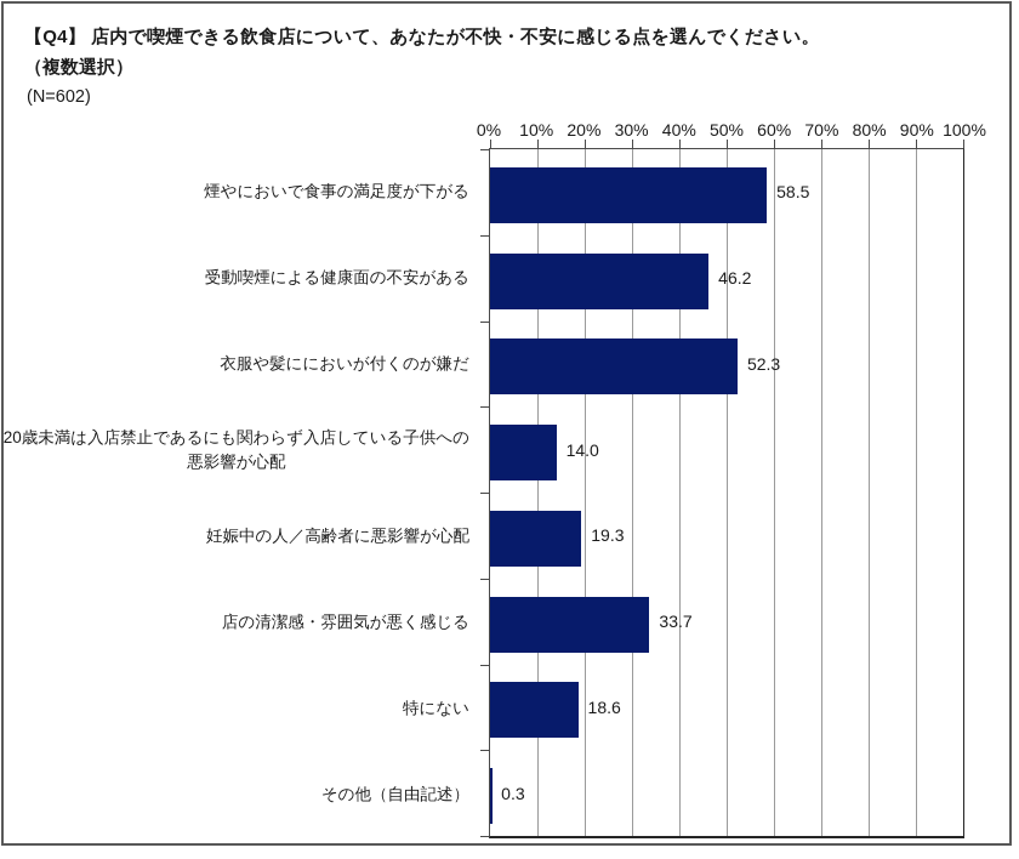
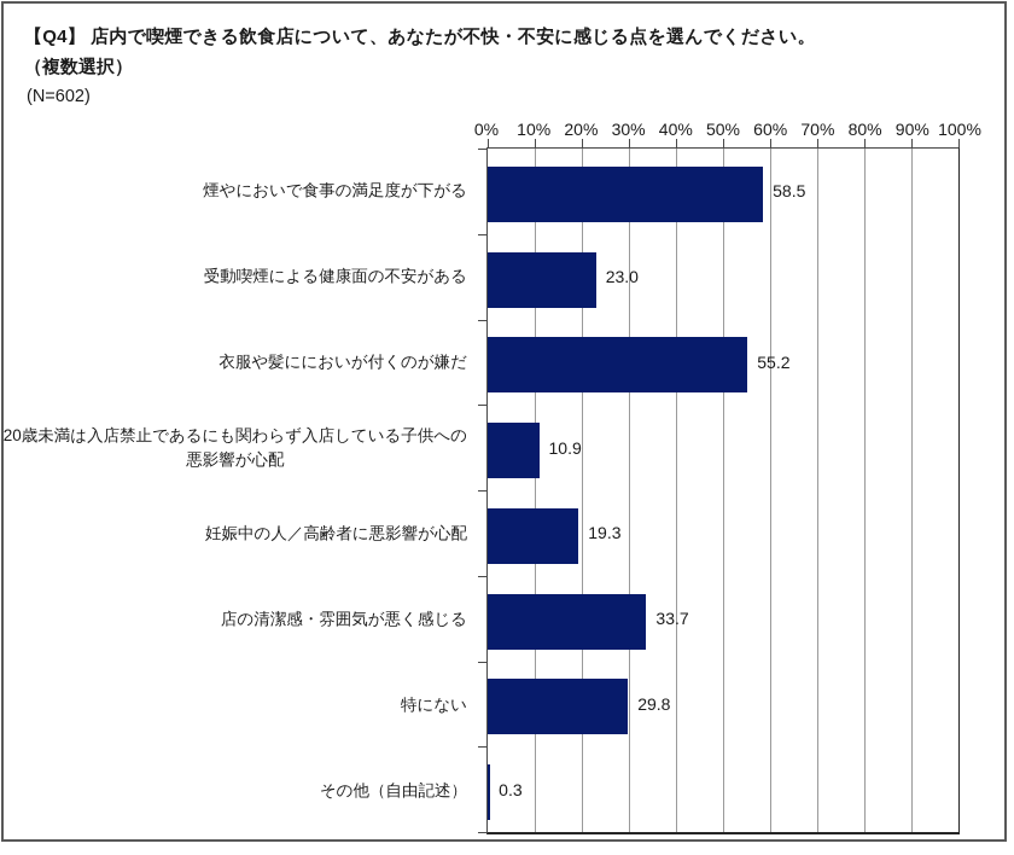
受動喫煙による健康面の不安がある: 46.2 -> 23.0
衣服や髪ににおいが付くのが嫌だ: 52.3 -> 55.2
20歳未満は入店禁止であるにも関わらず入店している子供への 悪影響が心配: 14.0 -> 10.9
特にない: 18.6 -> 29.8
